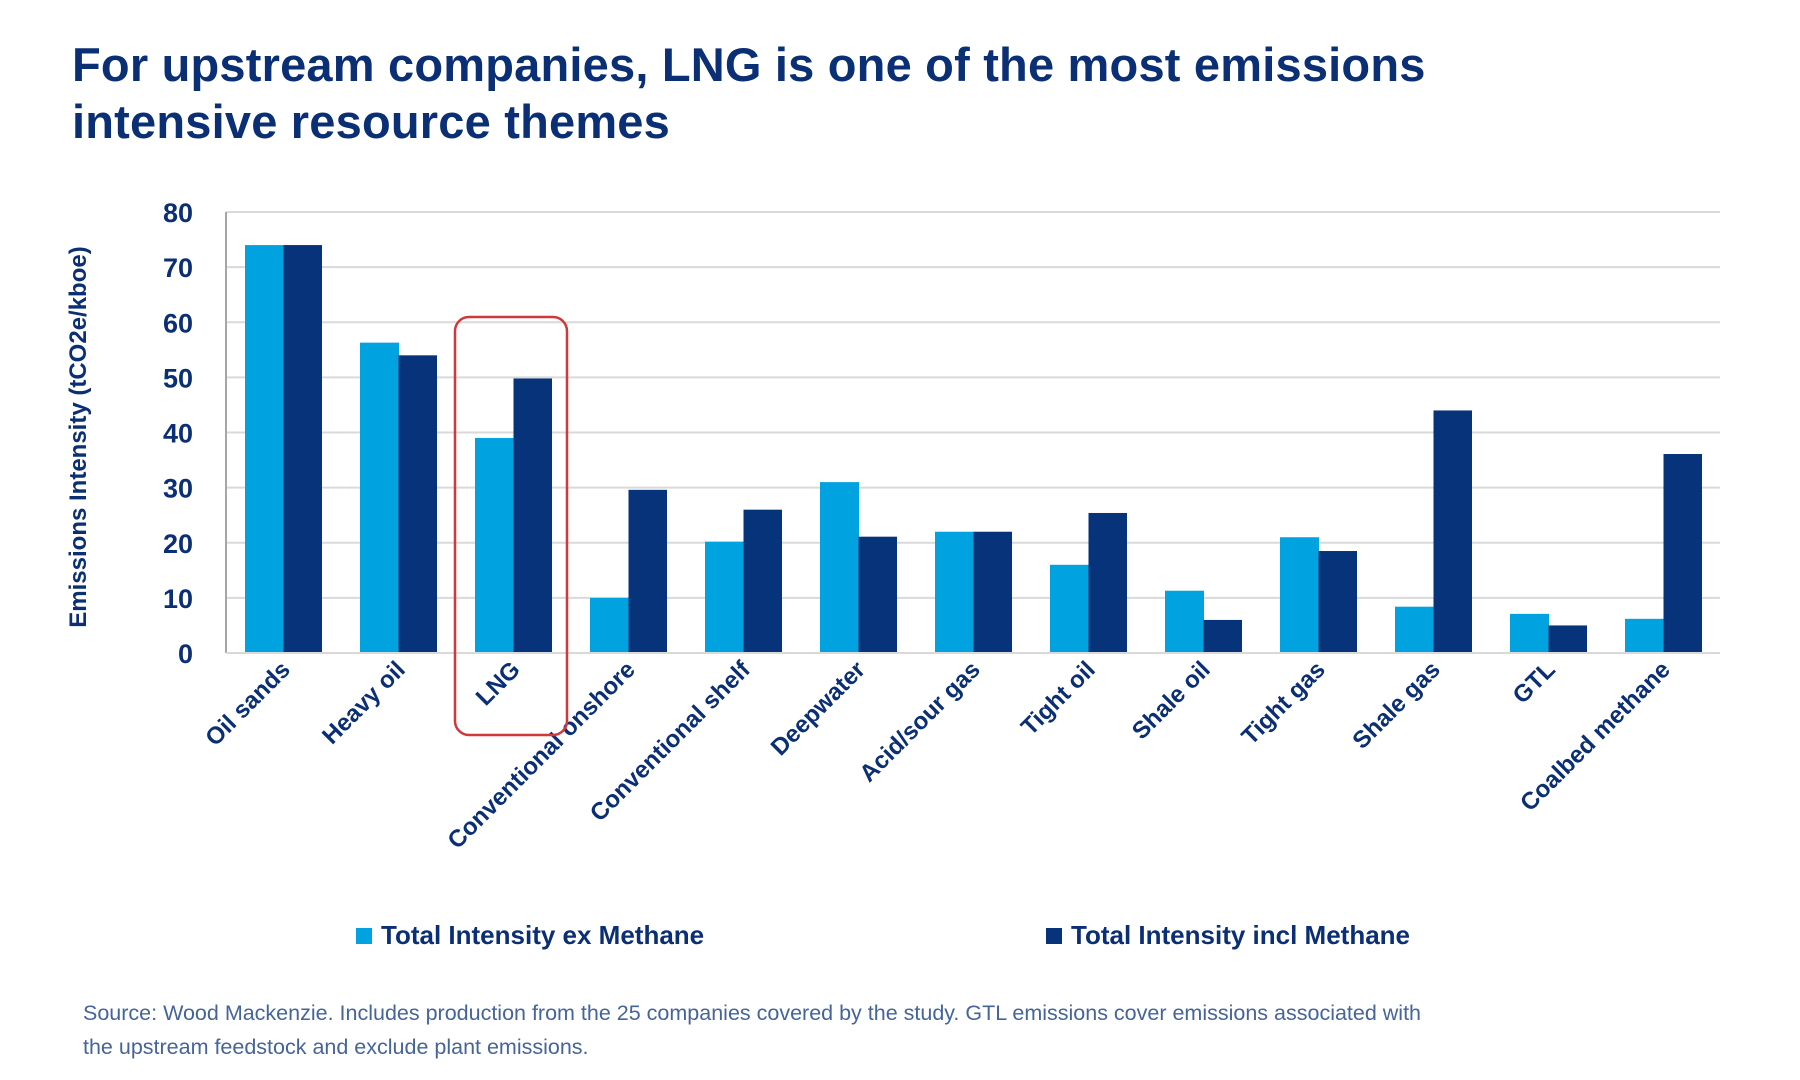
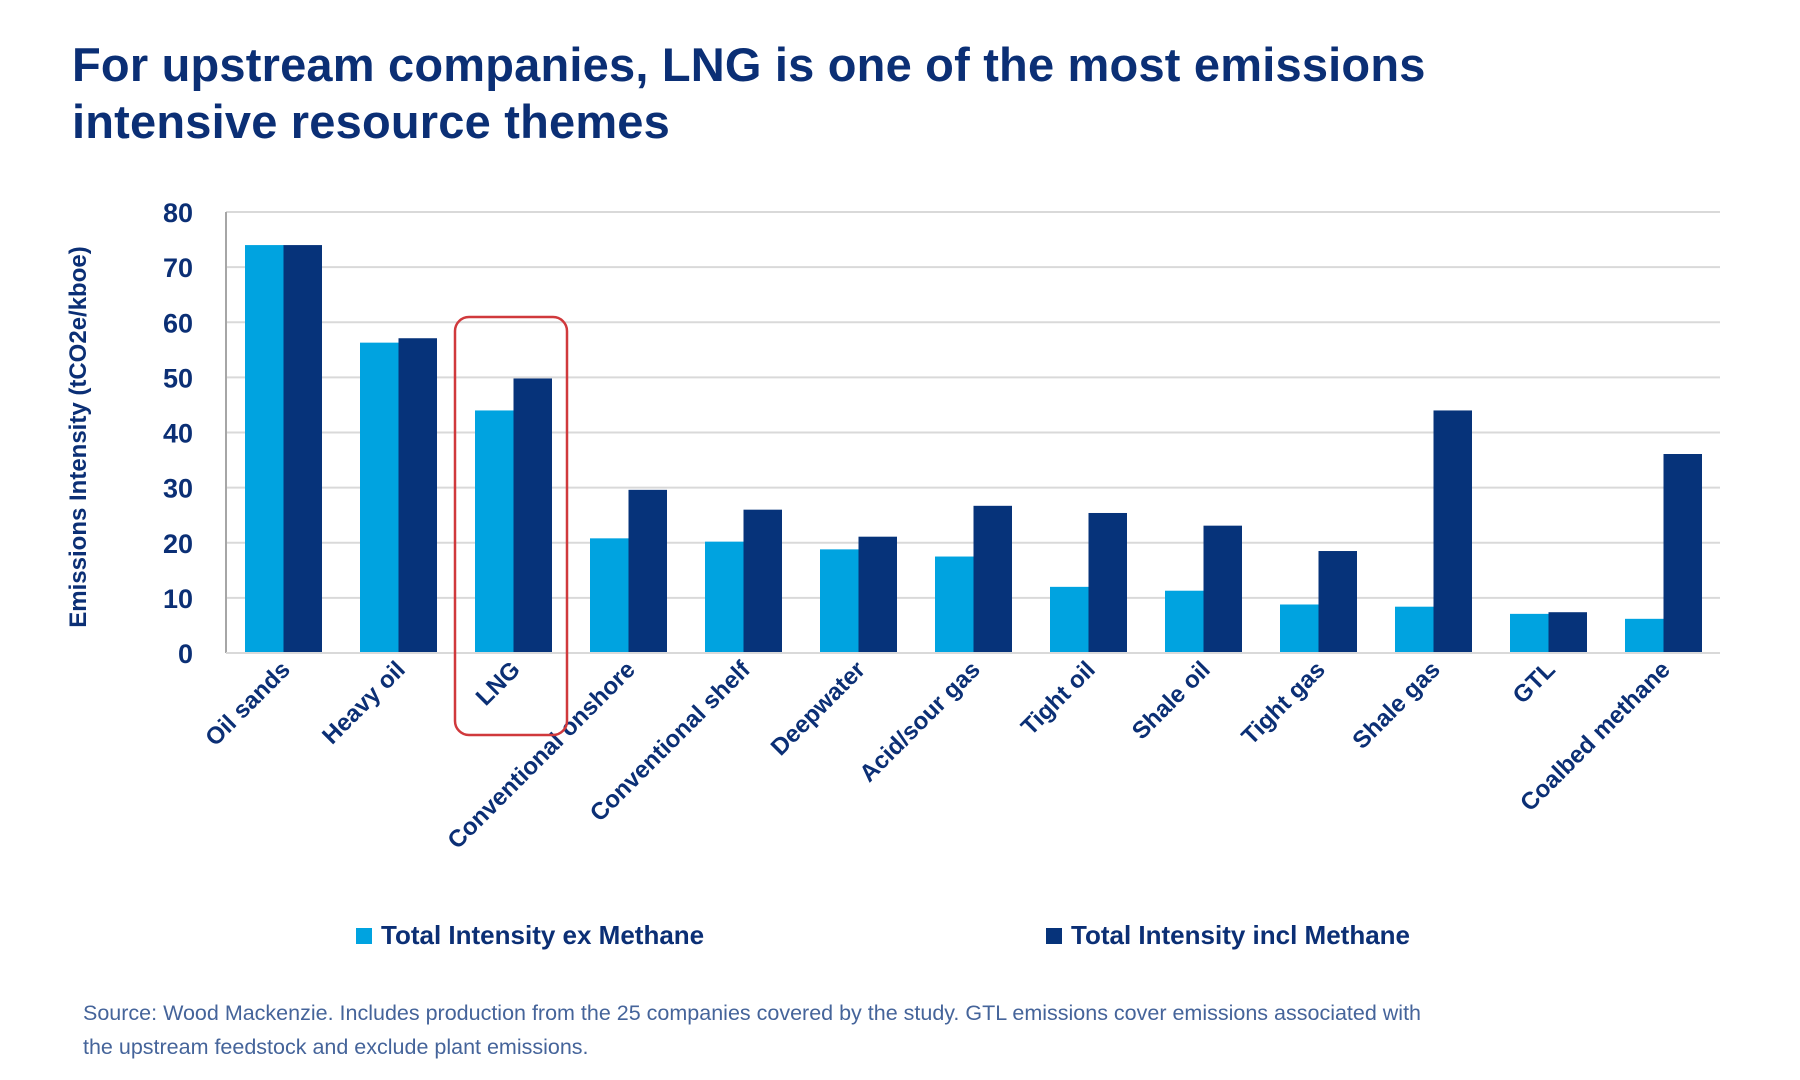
Total Intensity incl Methane/Heavy oil: 54 -> 57
Total Intensity ex Methane/LNG: 39 -> 44
Total Intensity ex Methane/Conventional onshore: 10 -> 21
Total Intensity ex Methane/Deepwater: 31 -> 19
Total Intensity ex Methane/Acid/sour gas: 22 -> 18
Total Intensity incl Methane/Acid/sour gas: 22 -> 27
Total Intensity ex Methane/Tight oil: 16 -> 12
Total Intensity incl Methane/Shale oil: 6 -> 23
Total Intensity ex Methane/Tight gas: 21 -> 9
Total Intensity incl Methane/GTL: 5 -> 7
